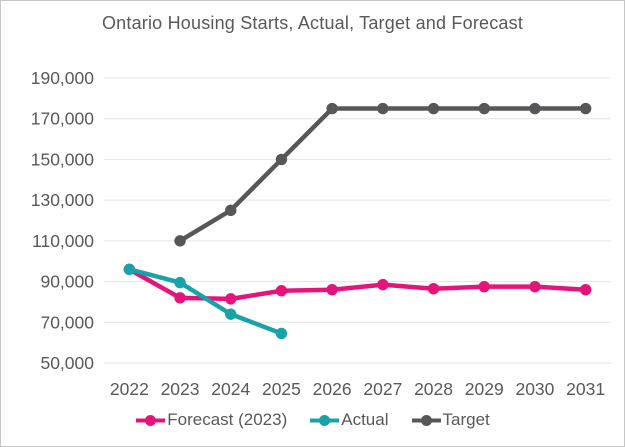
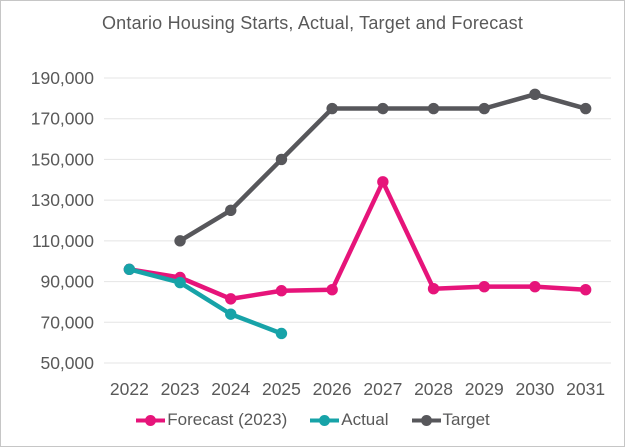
Forecast (2023)/2023: 82000 -> 92000
Forecast (2023)/2027: 88000 -> 139000
Target/2030: 175000 -> 182000
